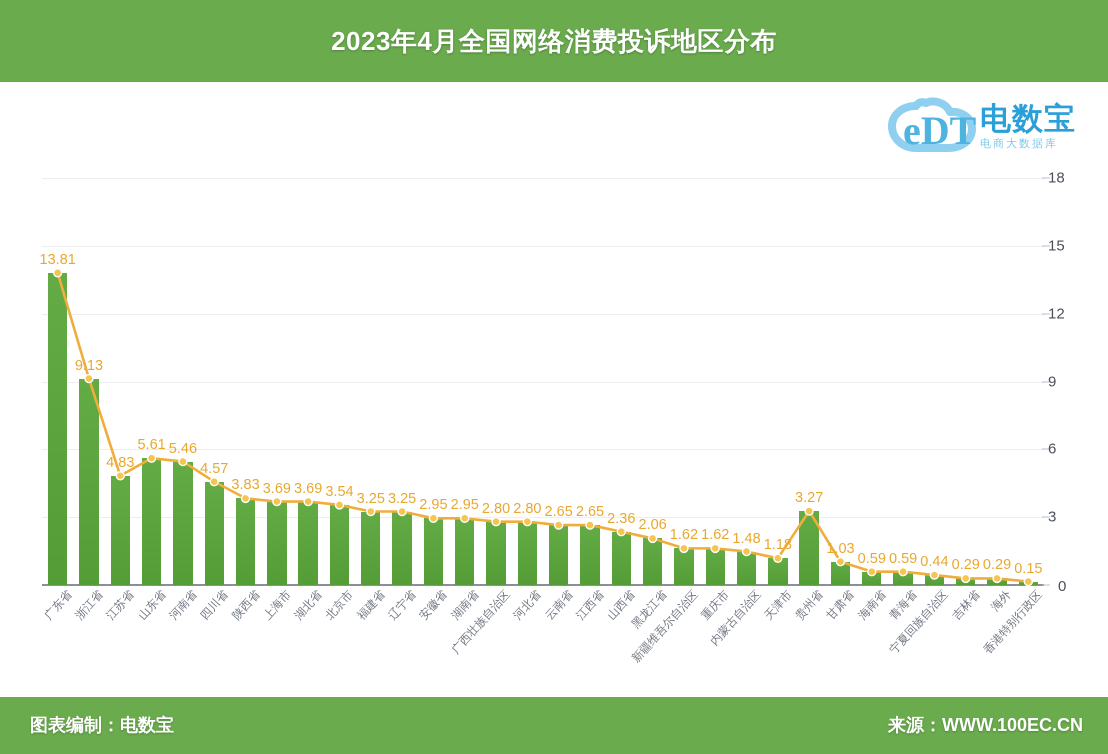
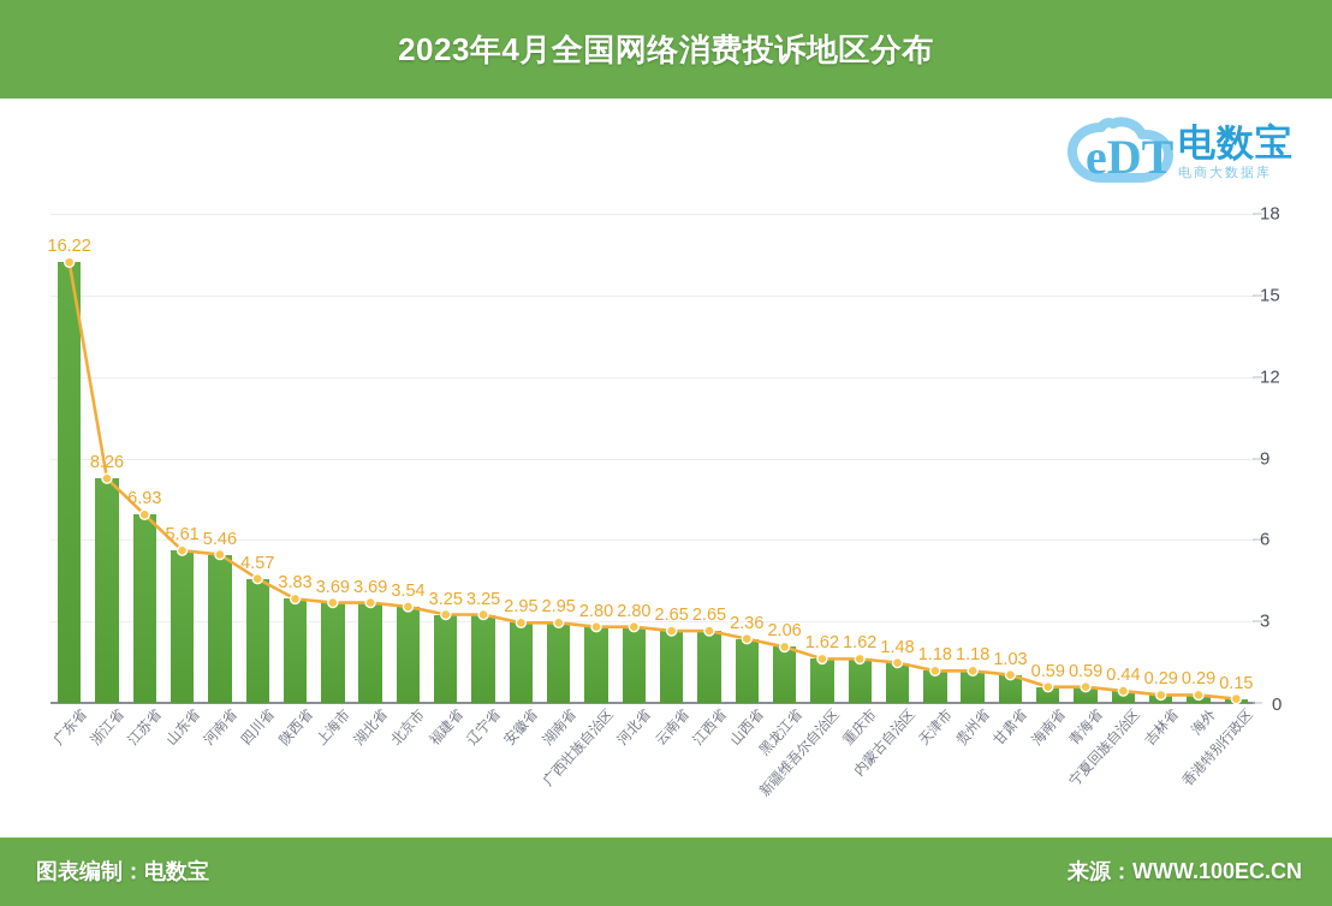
广东省: 13.81 -> 16.22
浙江省: 9.13 -> 8.26
江苏省: 4.83 -> 6.93
贵州省: 3.27 -> 1.18
